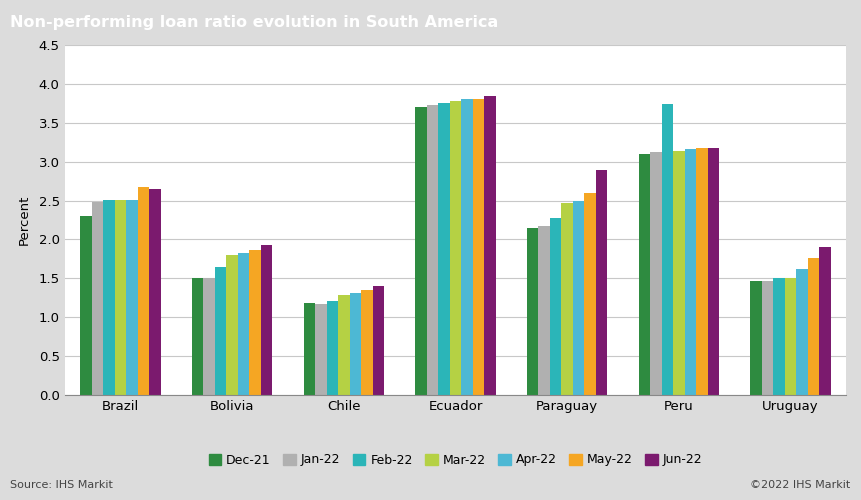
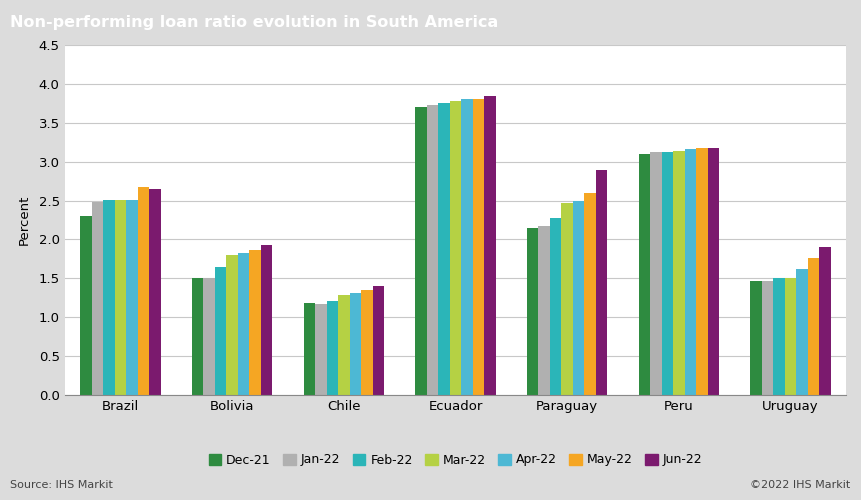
Feb-22/Peru: 3.74 -> 3.13
